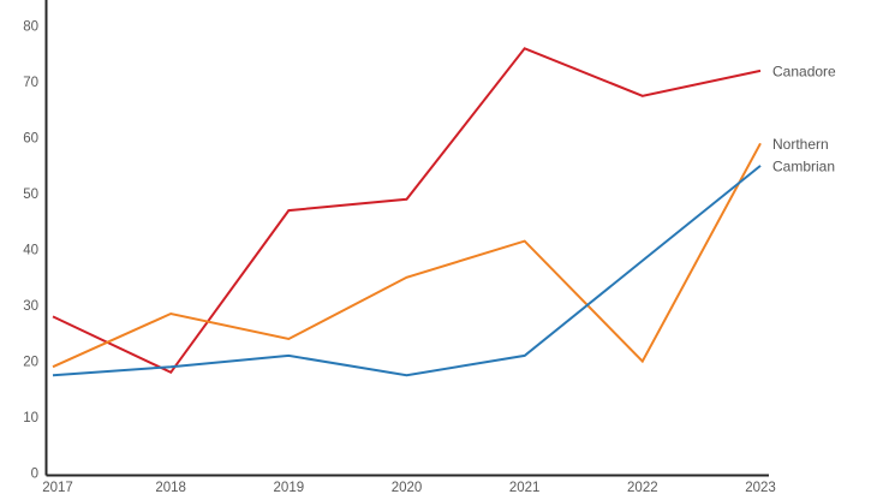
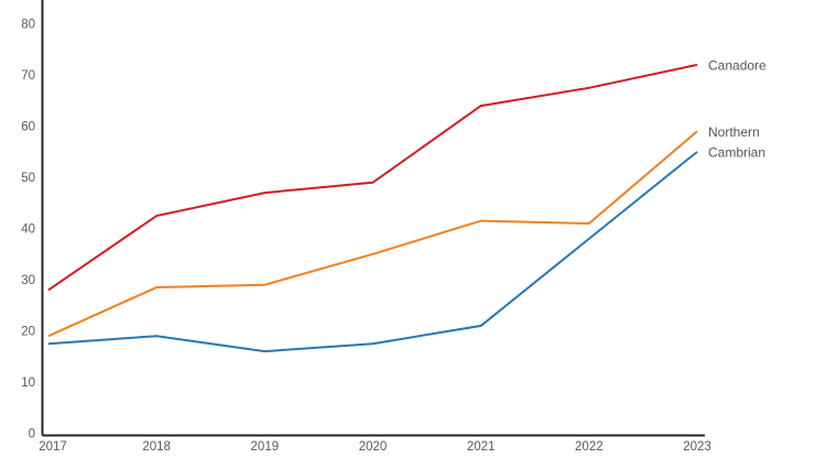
Canadore/2018: 18 -> 42
Northern/2019: 24 -> 29
Cambrian/2019: 21 -> 16
Canadore/2021: 76 -> 64
Northern/2022: 20 -> 41
